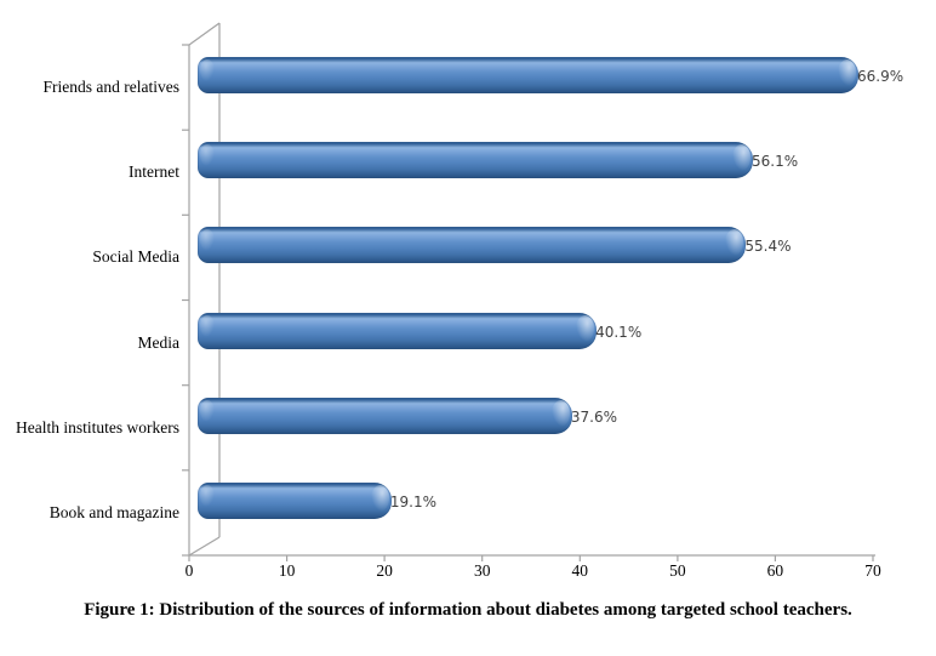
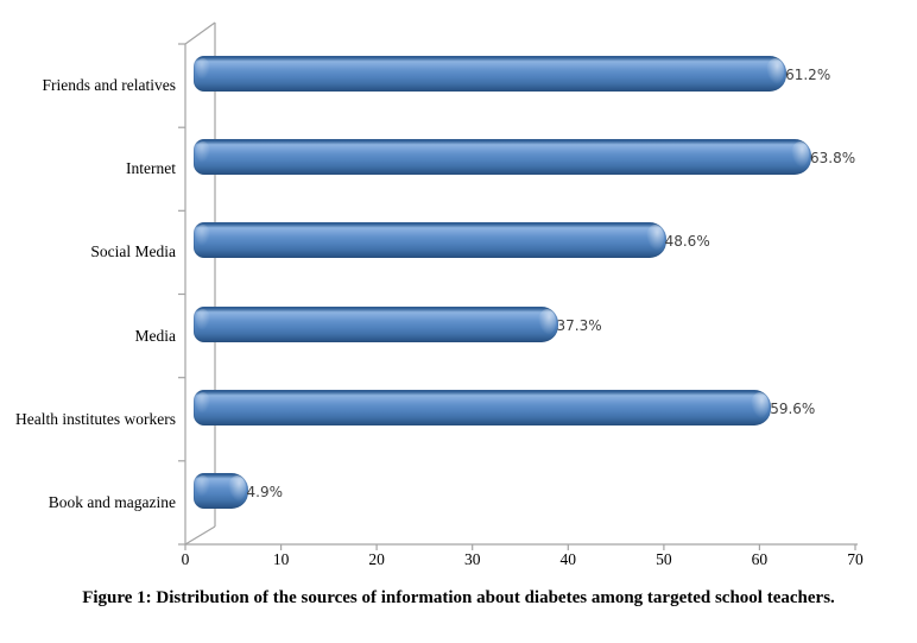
Friends and relatives: 66.9% -> 61.2%
Internet: 56.1% -> 63.8%
Social Media: 55.4% -> 48.6%
Media: 40.1% -> 37.3%
Health institutes workers: 37.6% -> 59.6%
Book and magazine: 19.1% -> 4.9%
